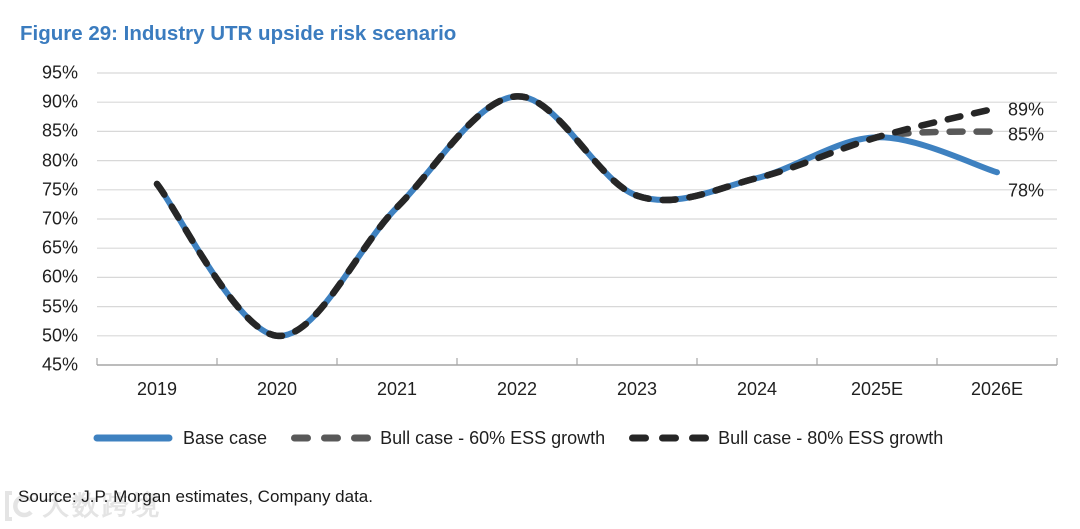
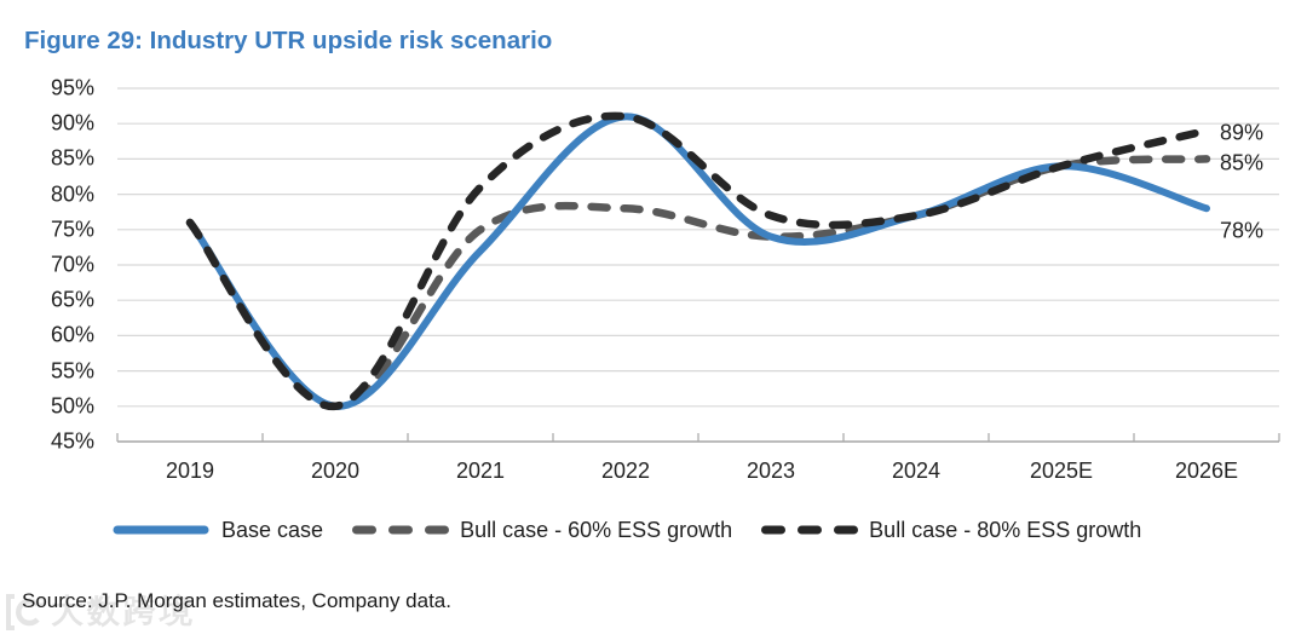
Bull case - 60% ESS growth/2021: 72% -> 75%
Bull case - 80% ESS growth/2021: 72% -> 81%
Bull case - 60% ESS growth/2022: 91% -> 78%
Bull case - 80% ESS growth/2023: 74% -> 77%
